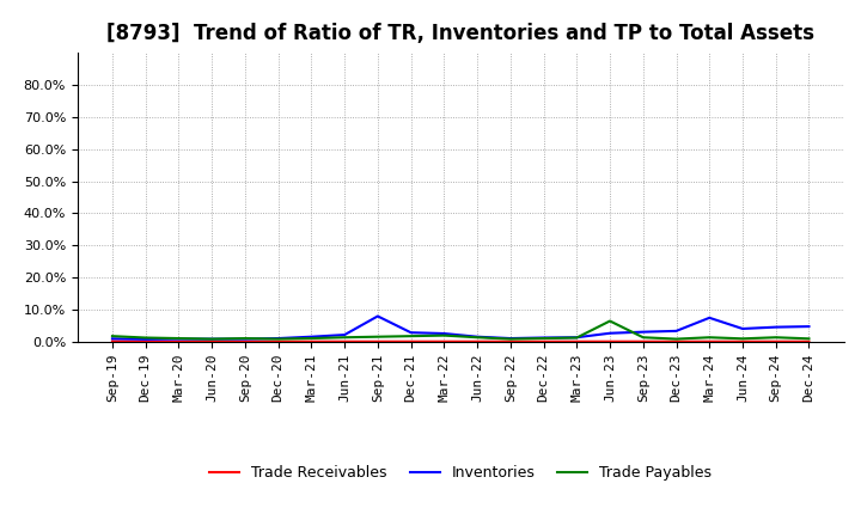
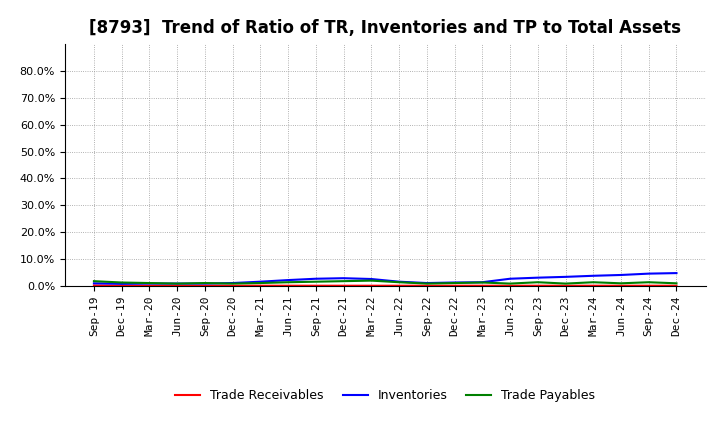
Inventories/Sep-21: 8.0% -> 2.7%
Trade Payables/Jun-23: 6.5% -> 0.9%
Inventories/Mar-24: 7.5% -> 3.8%
